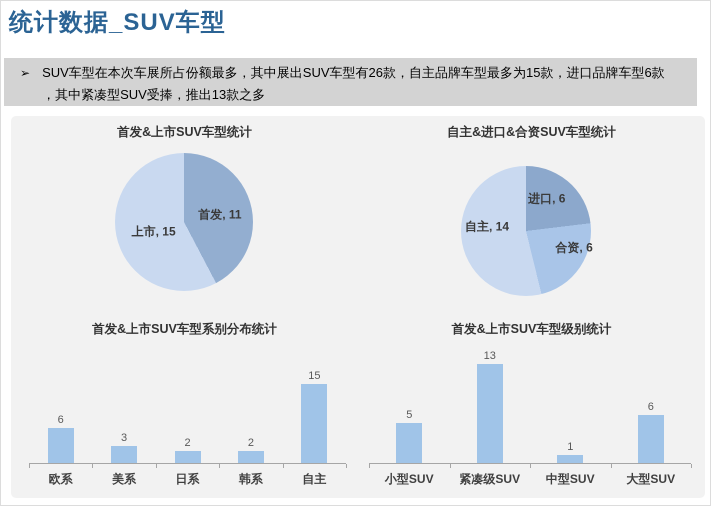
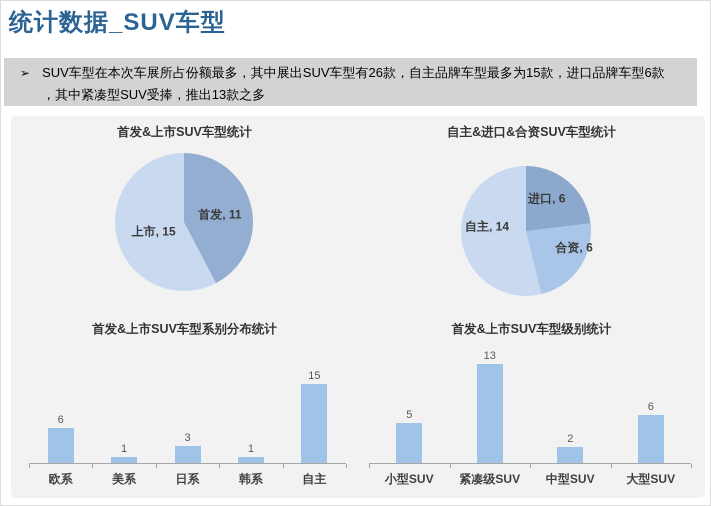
首发&上市SUV车型系别分布统计/美系: 3 -> 1
首发&上市SUV车型系别分布统计/日系: 2 -> 3
首发&上市SUV车型系别分布统计/韩系: 2 -> 1
首发&上市SUV车型级别统计/中型SUV: 1 -> 2
